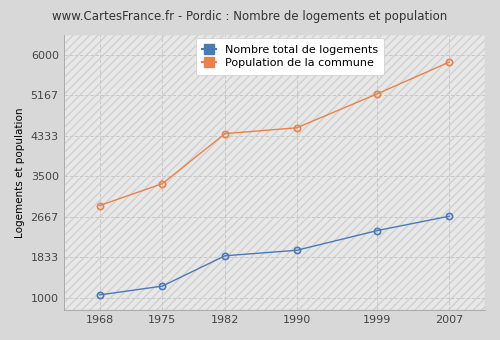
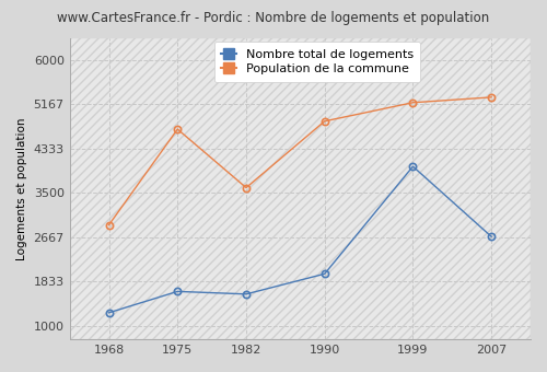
Nombre total de logements/1968: 1060 -> 1250
Nombre total de logements/1975: 1240 -> 1650
Population de la commune/1975: 3350 -> 4700
Nombre total de logements/1982: 1870 -> 1600
Population de la commune/1982: 4380 -> 3600
Population de la commune/1990: 4500 -> 4850
Nombre total de logements/1999: 2390 -> 4000
Population de la commune/2007: 5850 -> 5300
